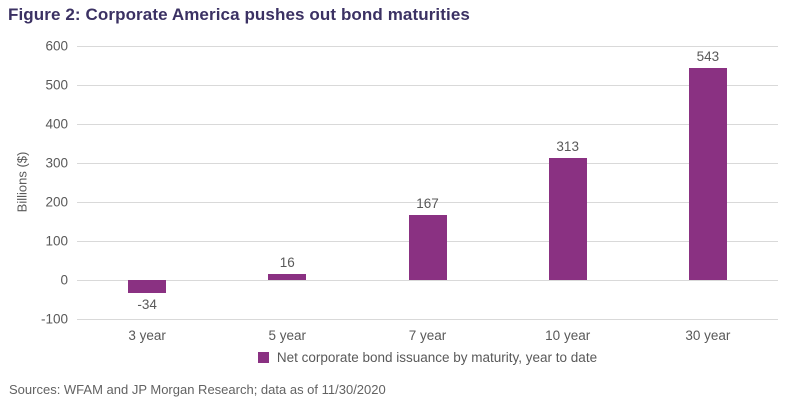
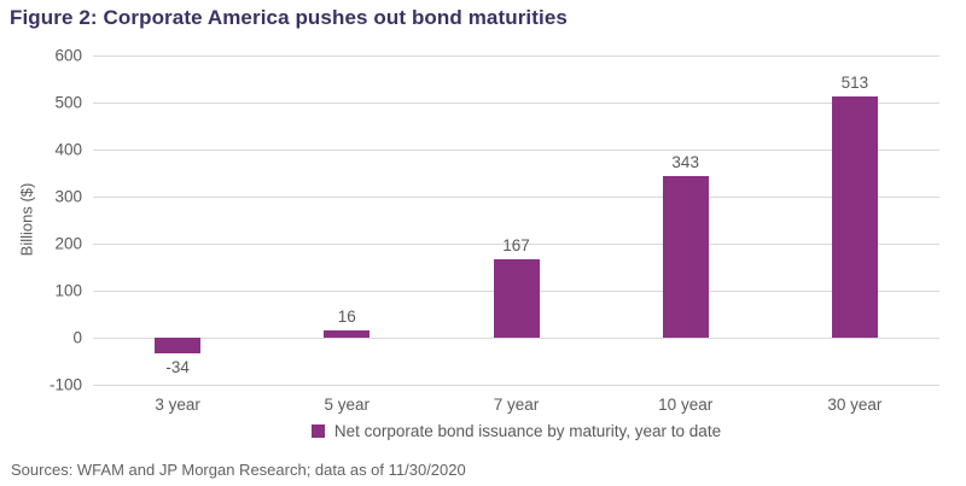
10 year: 313 -> 343
30 year: 543 -> 513
